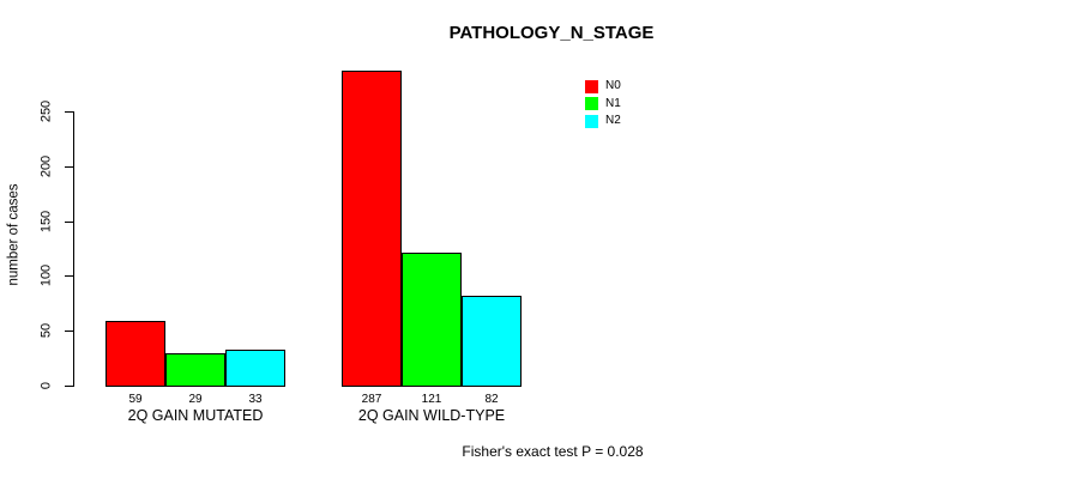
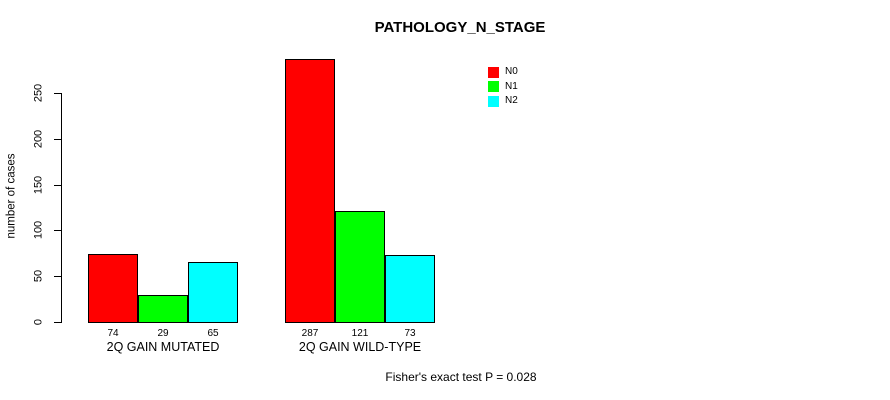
N0/2Q GAIN MUTATED: 59 -> 74
N2/2Q GAIN MUTATED: 33 -> 65
N2/2Q GAIN WILD-TYPE: 82 -> 73
